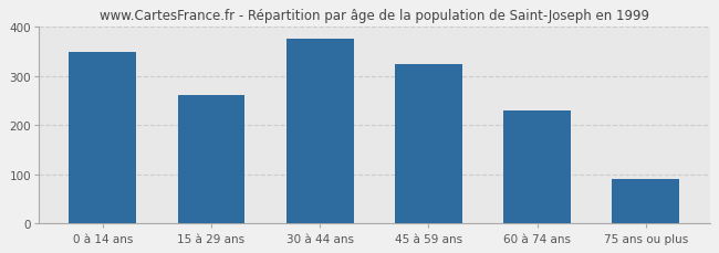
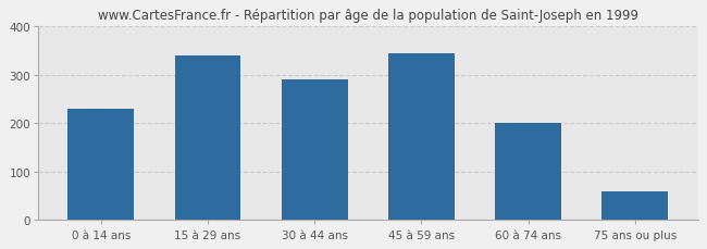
0 à 14 ans: 350 -> 230
15 à 29 ans: 262 -> 340
30 à 44 ans: 375 -> 290
45 à 59 ans: 325 -> 345
60 à 74 ans: 229 -> 200
75 ans ou plus: 91 -> 60
